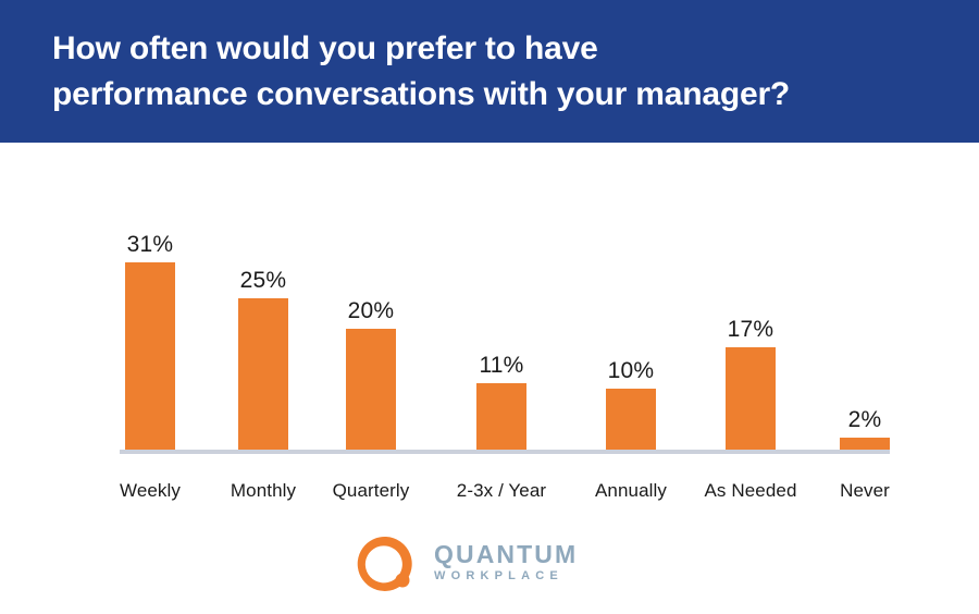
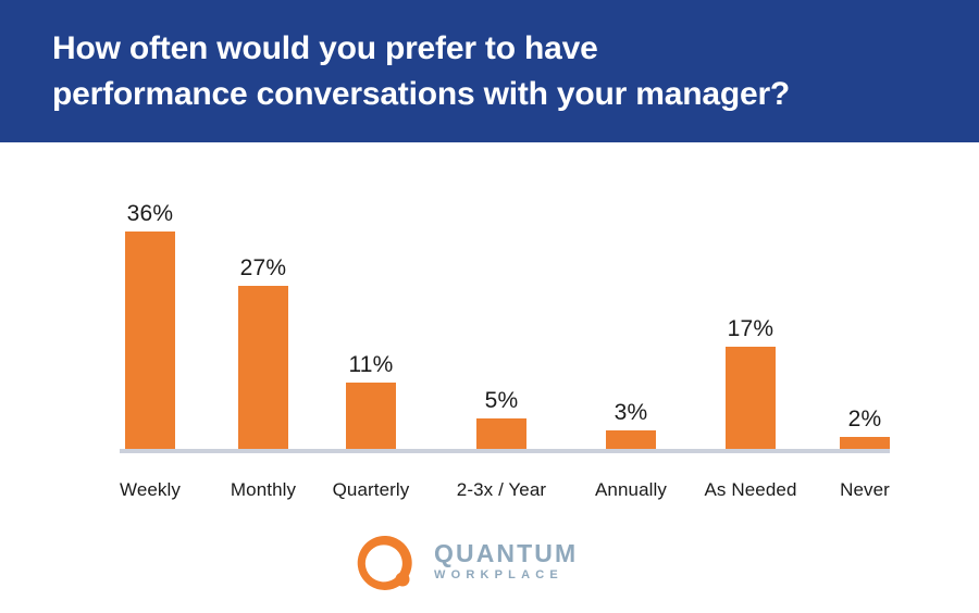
Weekly: 31% -> 36%
Monthly: 25% -> 27%
Quarterly: 20% -> 11%
2-3x / Year: 11% -> 5%
Annually: 10% -> 3%
